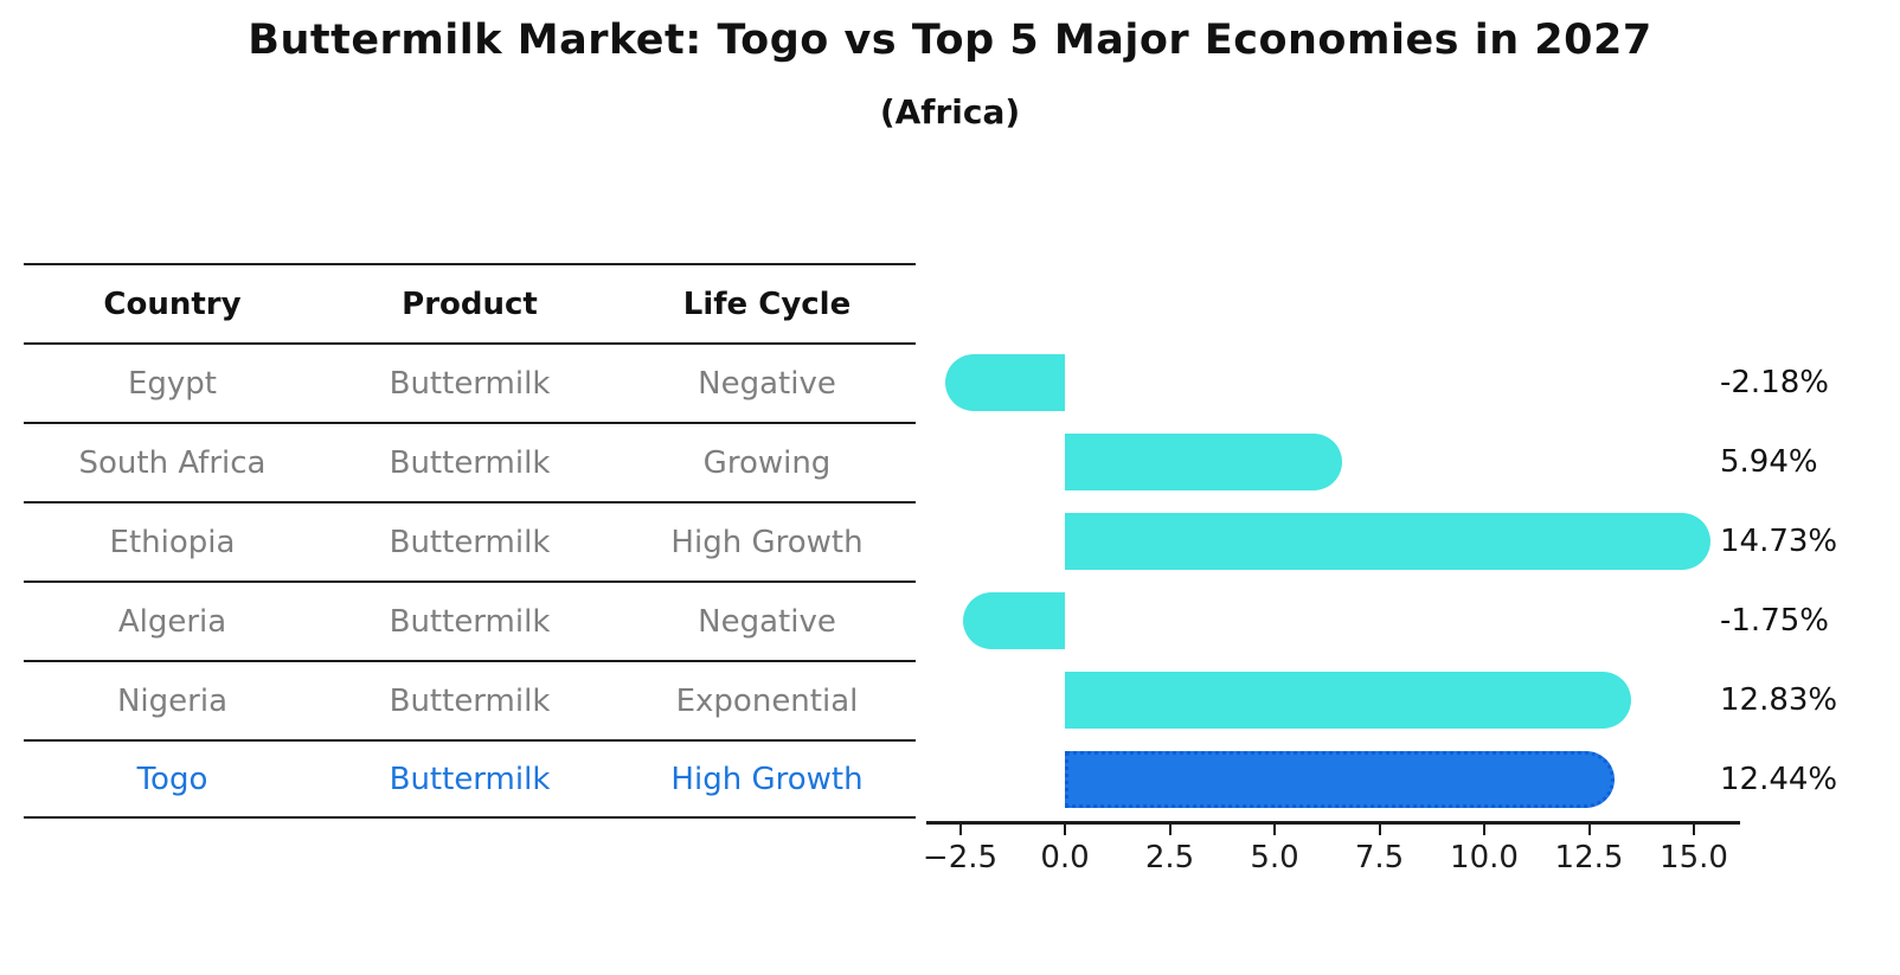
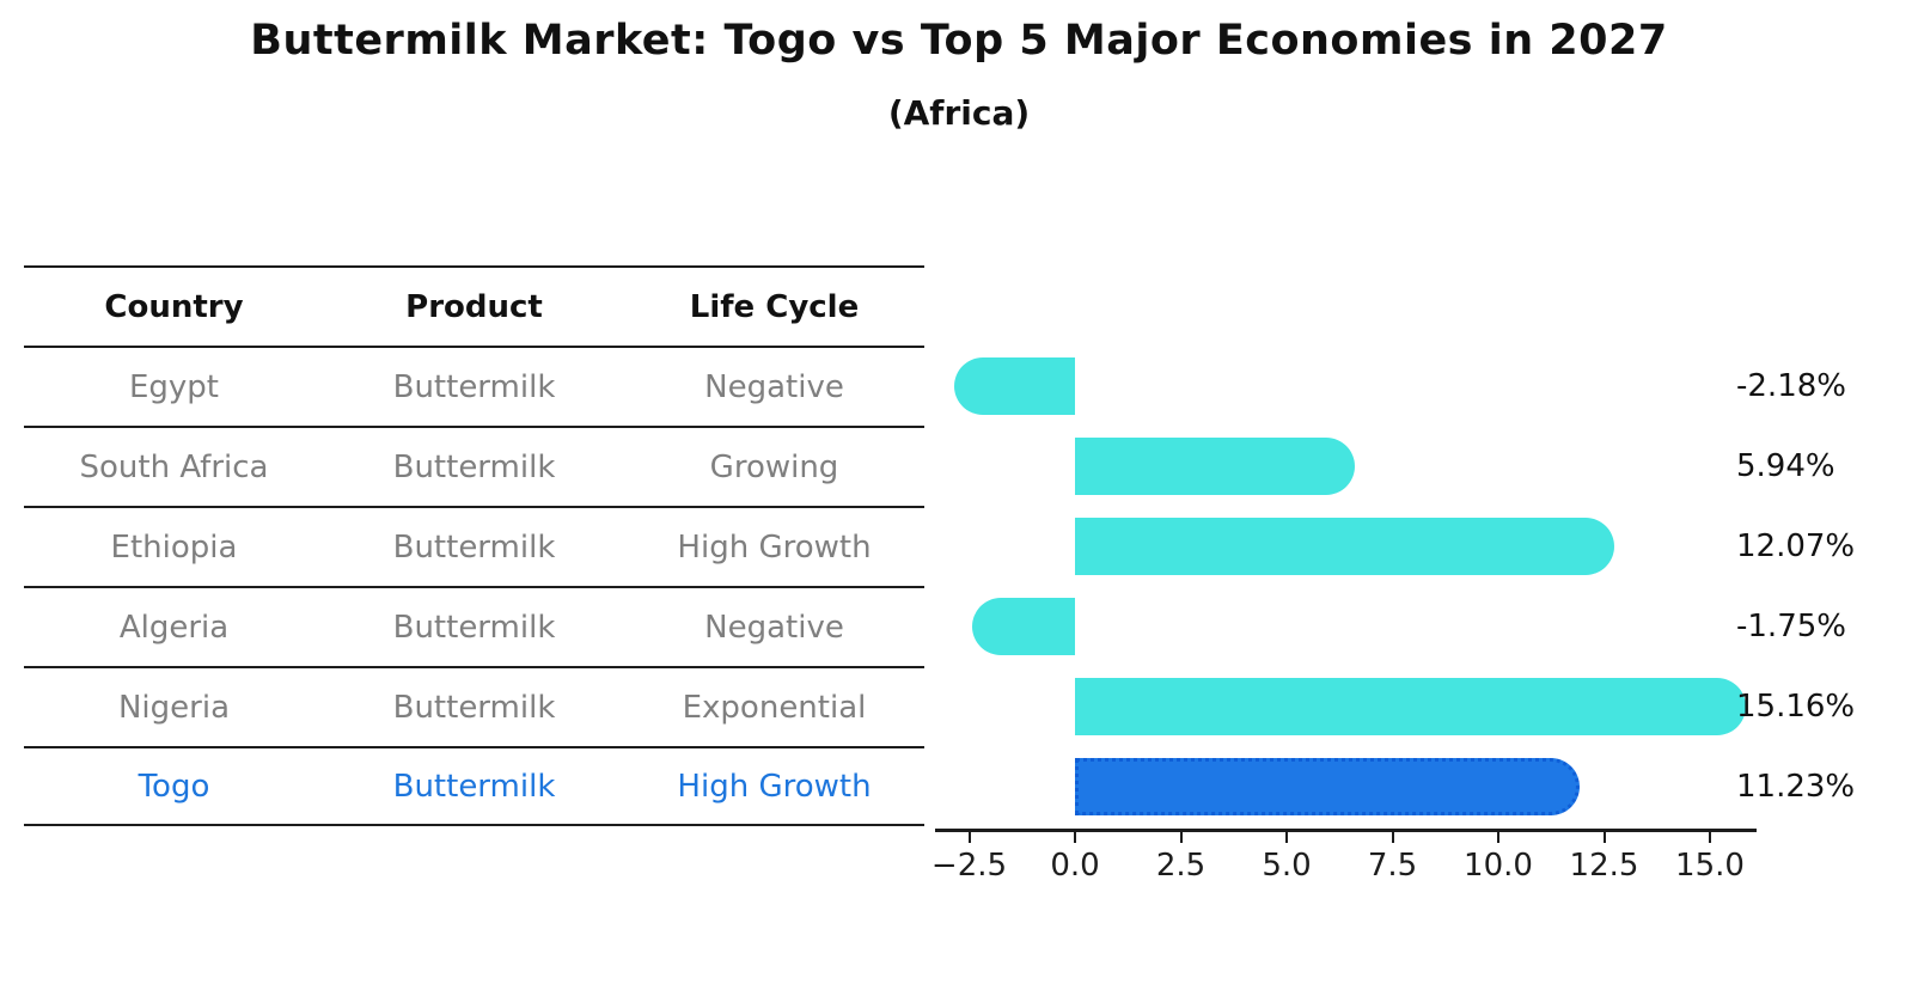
Ethiopia: 14.73% -> 12.07%
Nigeria: 12.83% -> 15.16%
Togo: 12.44% -> 11.23%
